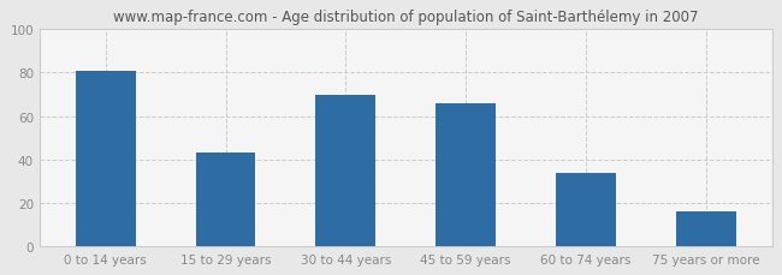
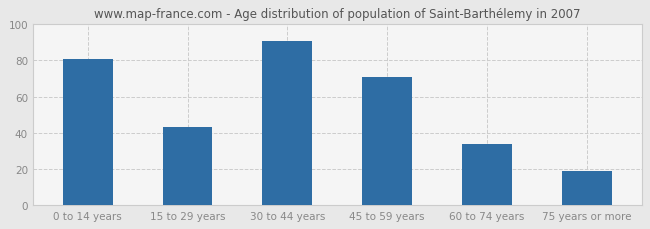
30 to 44 years: 70 -> 91
45 to 59 years: 66 -> 71
75 years or more: 16 -> 19
